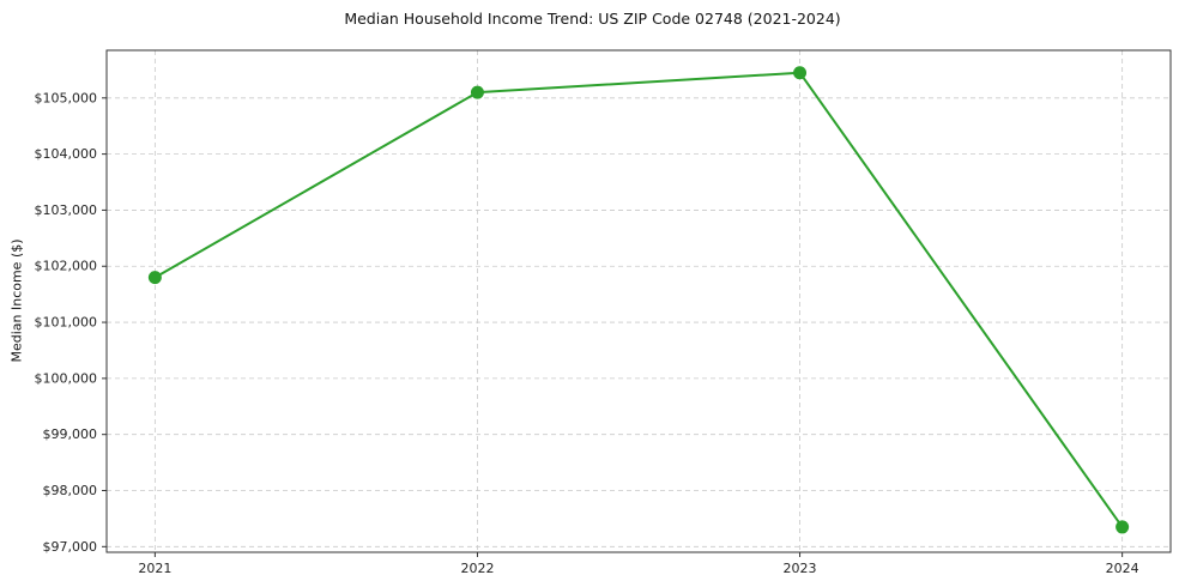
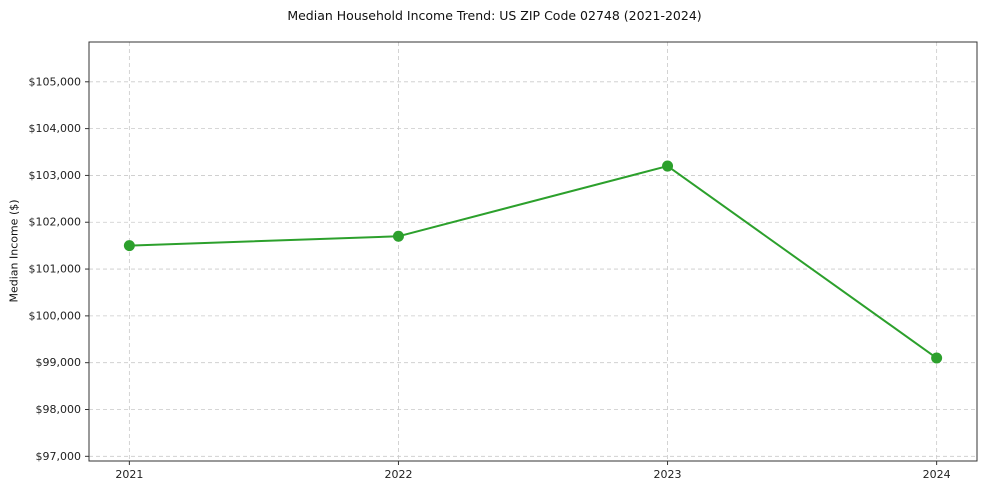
2021: $101800 -> $101500
2022: $105100 -> $101700
2023: $105400 -> $103200
2024: $97400 -> $99100
